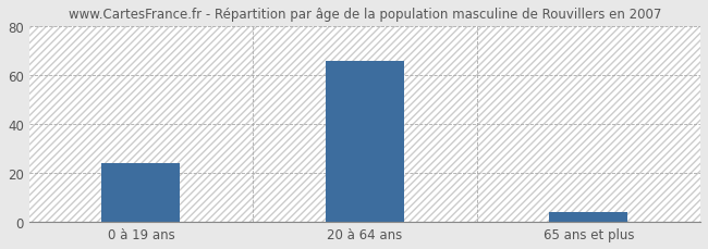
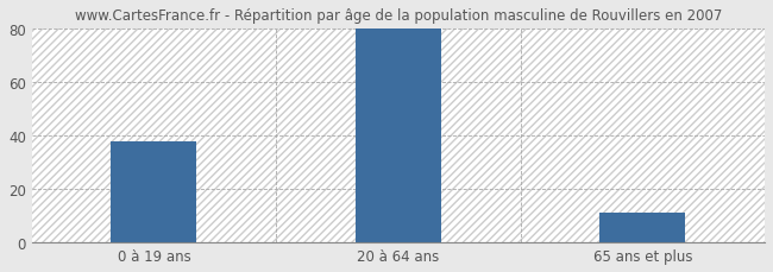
0 à 19 ans: 24 -> 38
20 à 64 ans: 66 -> 80
65 ans et plus: 4 -> 11
